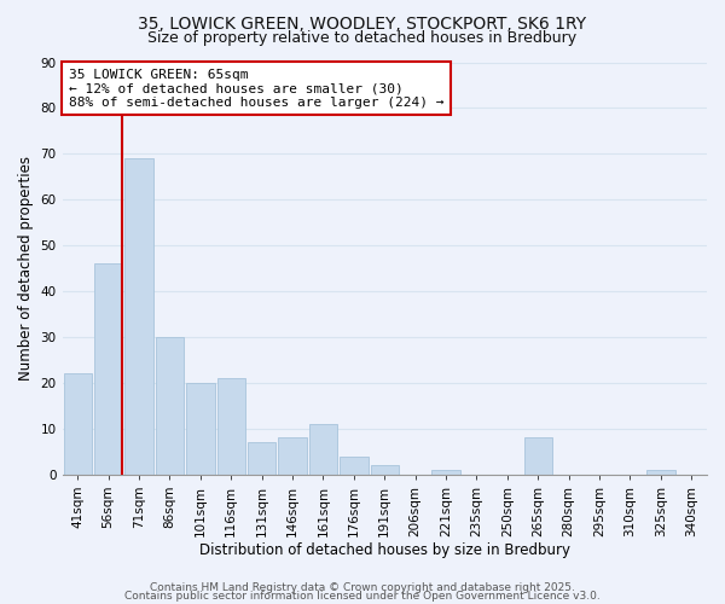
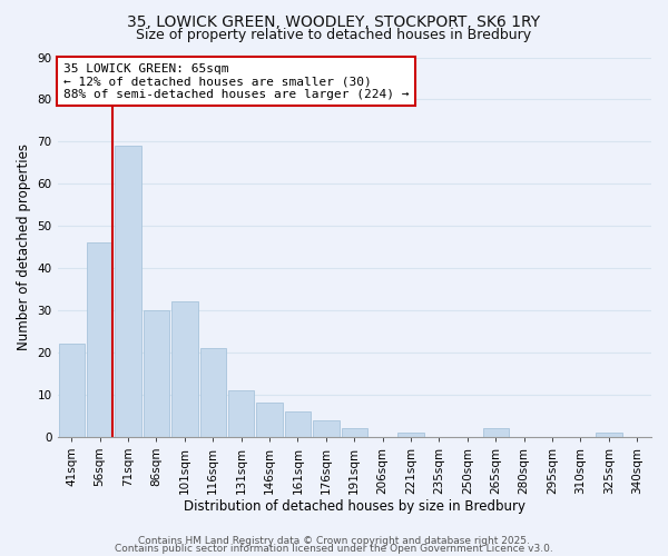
101sqm: 20 -> 32
131sqm: 7 -> 11
161sqm: 11 -> 6
265sqm: 8 -> 2
